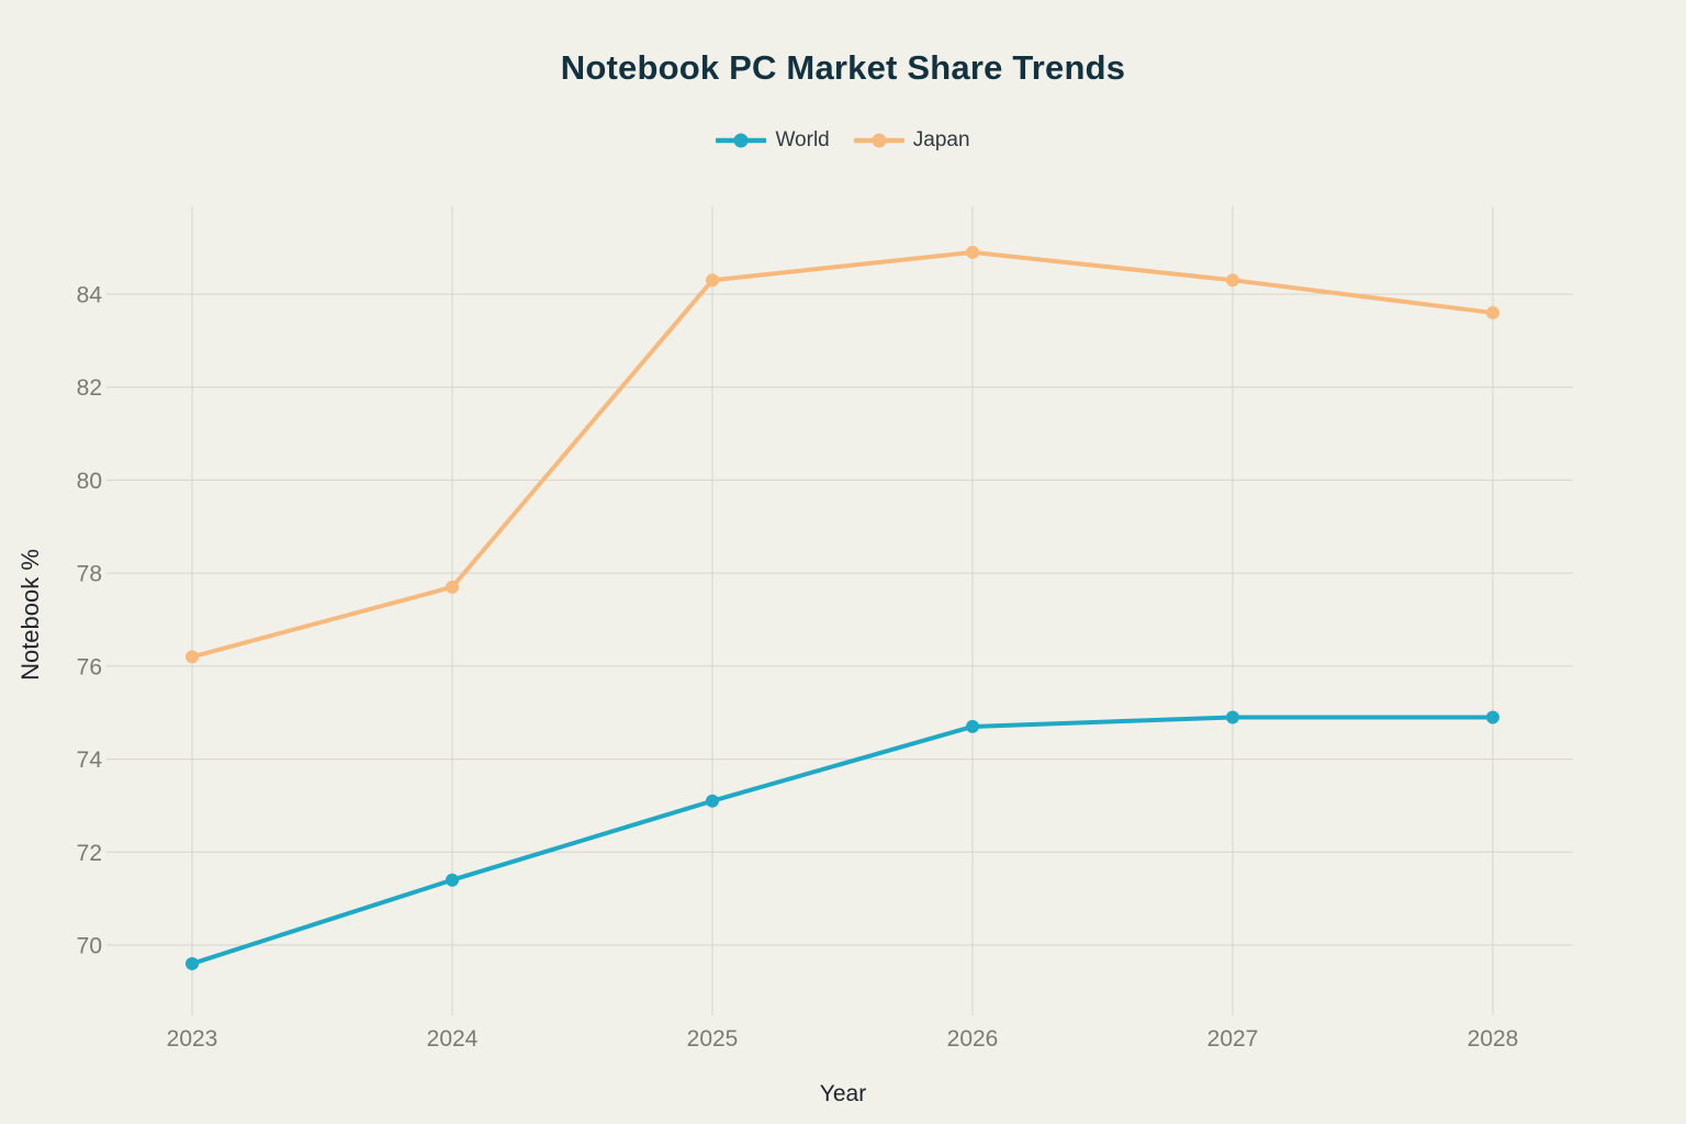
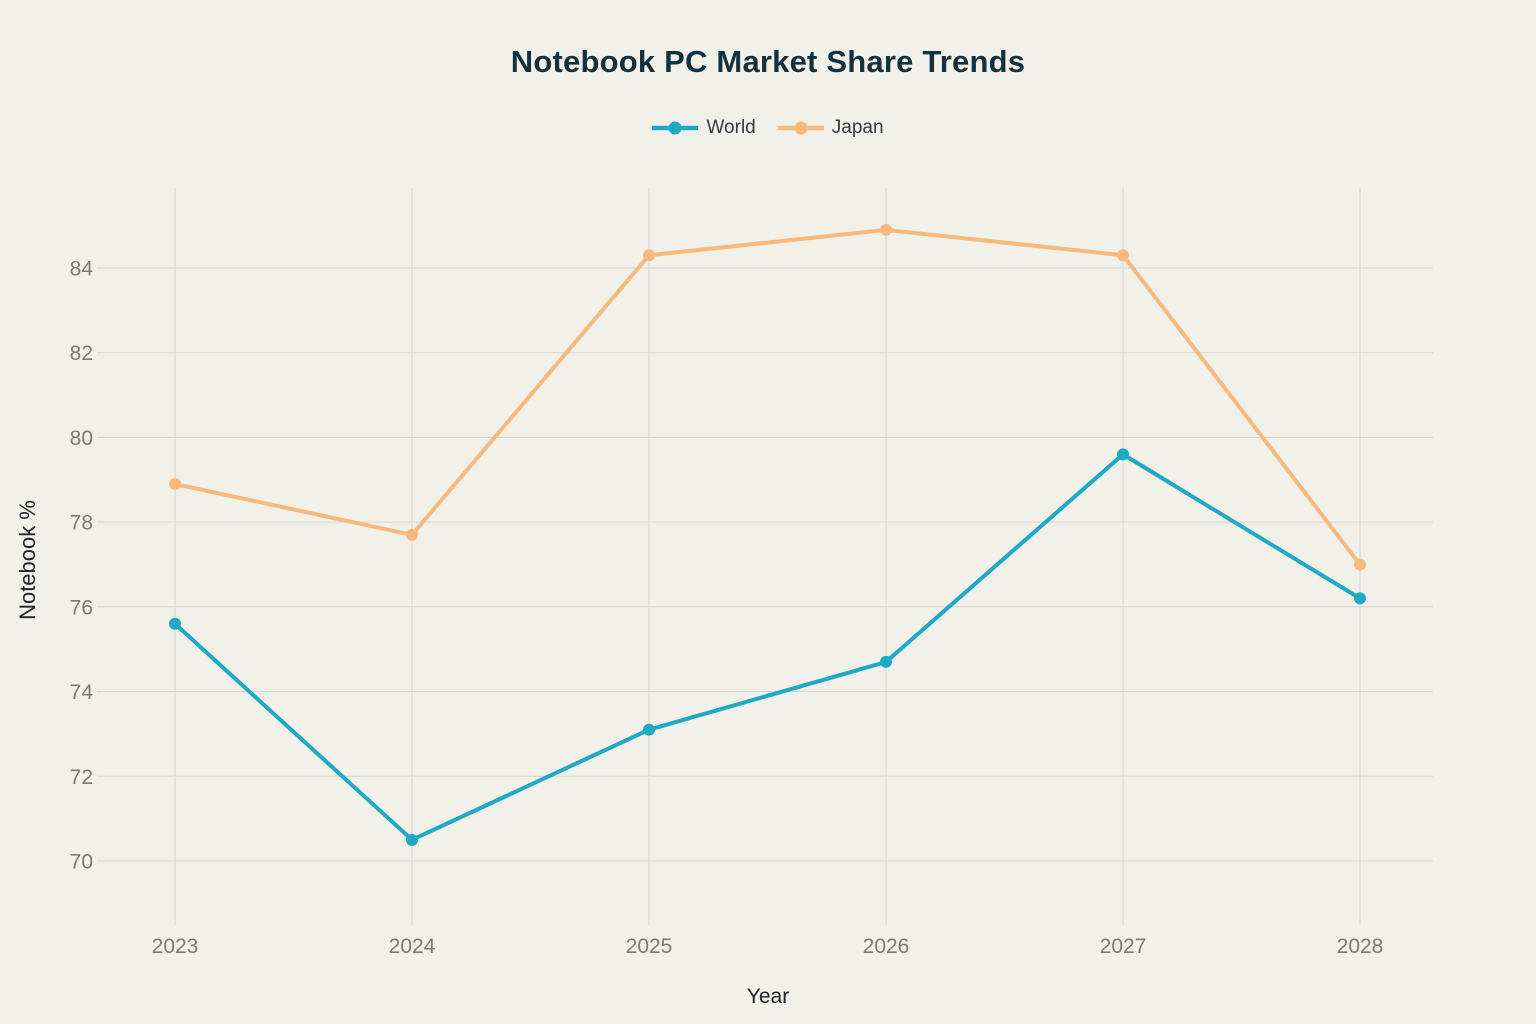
World/2023: 69.6 -> 75.6
Japan/2023: 76.2 -> 78.9
World/2024: 71.4 -> 70.5
World/2027: 74.9 -> 79.6
World/2028: 74.9 -> 76.2
Japan/2028: 83.6 -> 77.0
